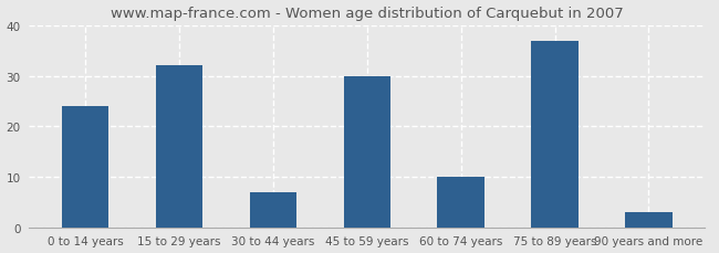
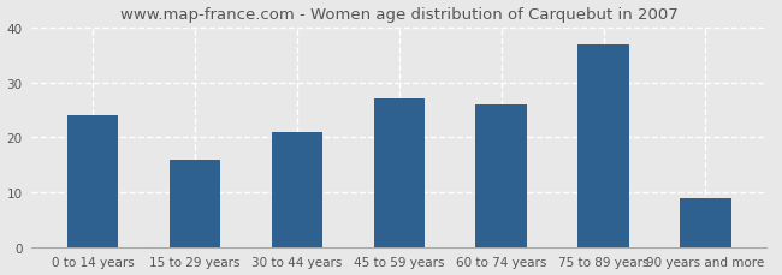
15 to 29 years: 32 -> 16
30 to 44 years: 7 -> 21
45 to 59 years: 30 -> 27
60 to 74 years: 10 -> 26
90 years and more: 3 -> 9
